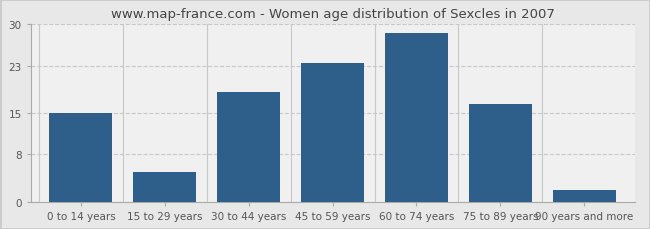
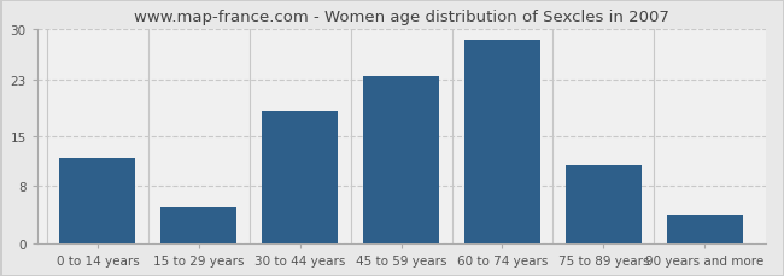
0 to 14 years: 15.0 -> 12.0
75 to 89 years: 16.5 -> 11.0
90 years and more: 2.0 -> 4.0
